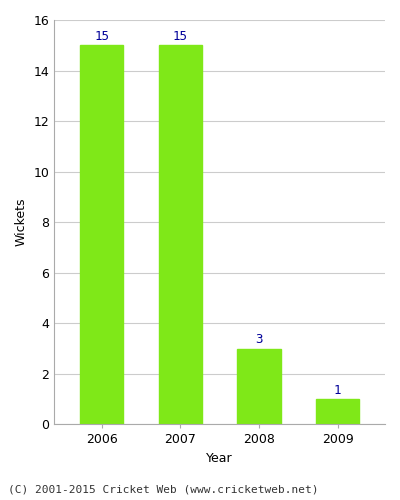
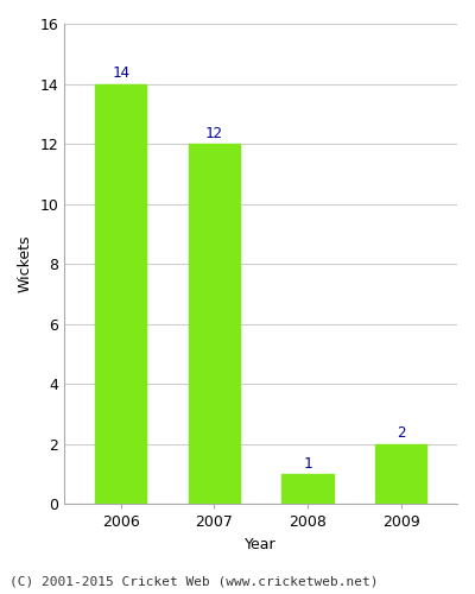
2006: 15 -> 14
2007: 15 -> 12
2008: 3 -> 1
2009: 1 -> 2
